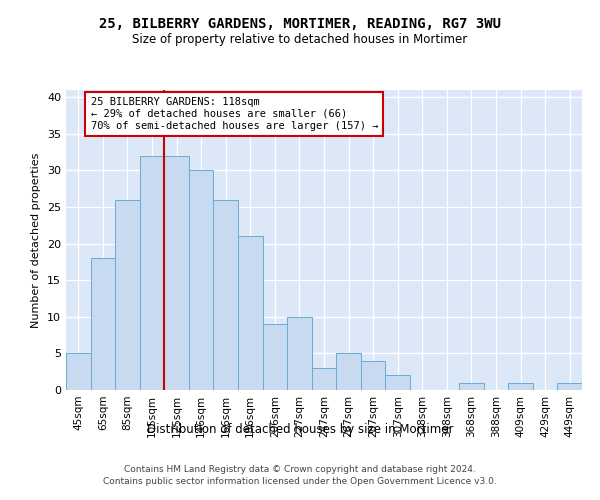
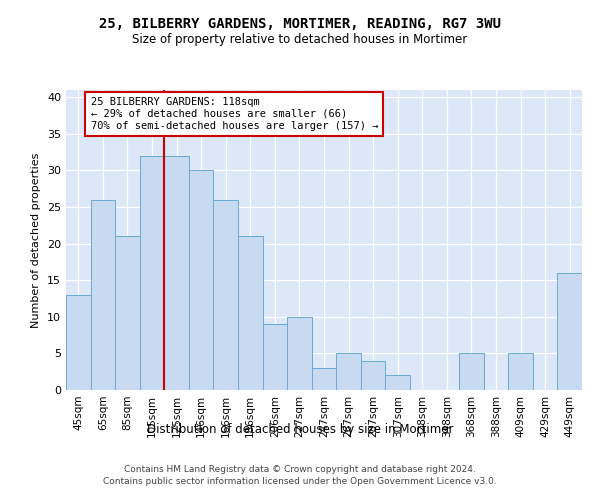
45sqm: 5 -> 13
65sqm: 18 -> 26
85sqm: 26 -> 21
368sqm: 1 -> 5
409sqm: 1 -> 5
449sqm: 1 -> 16
